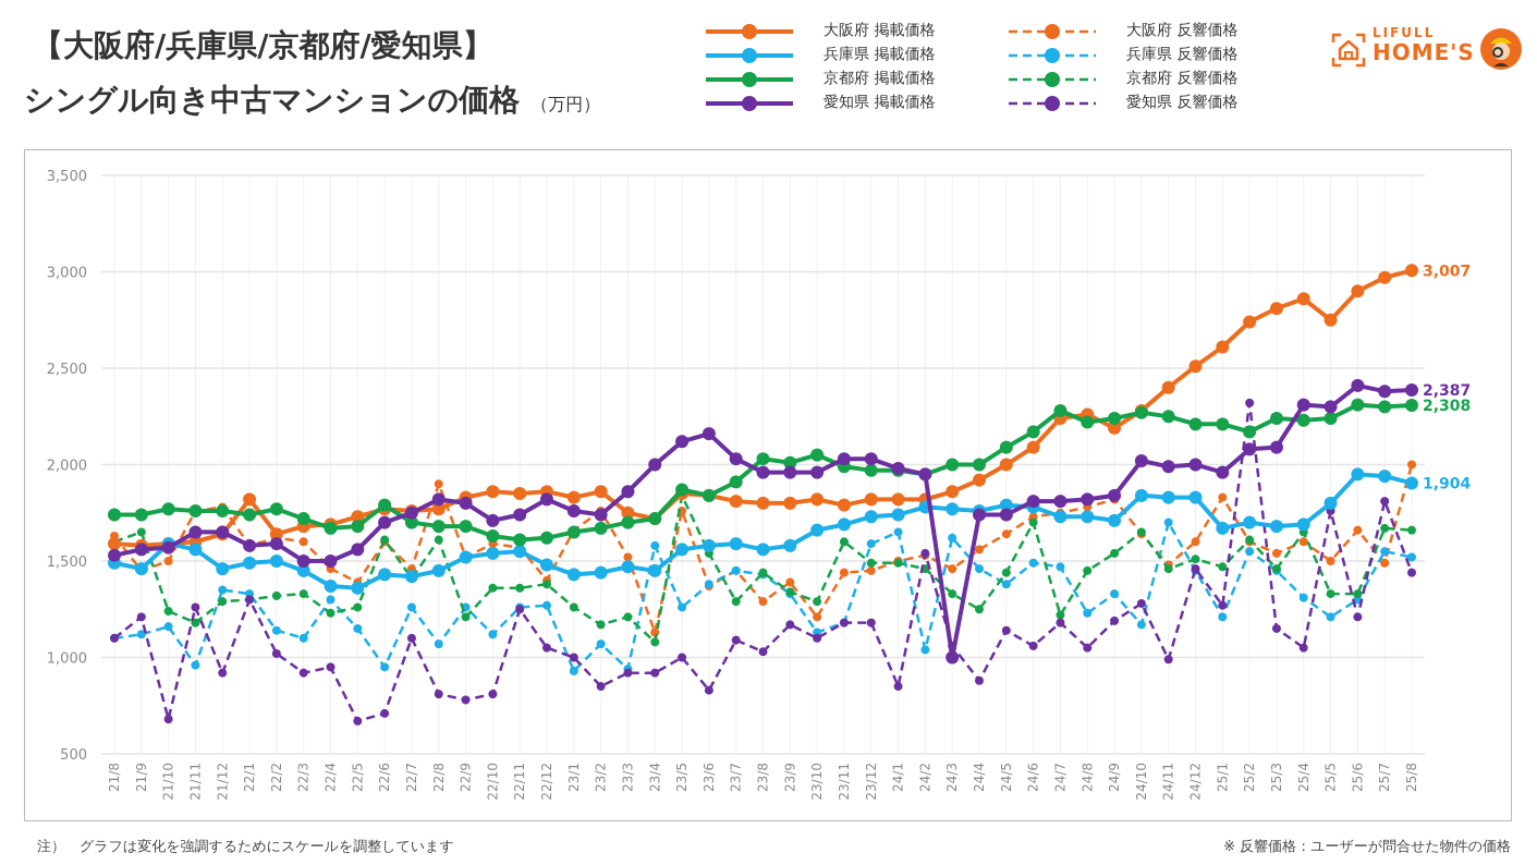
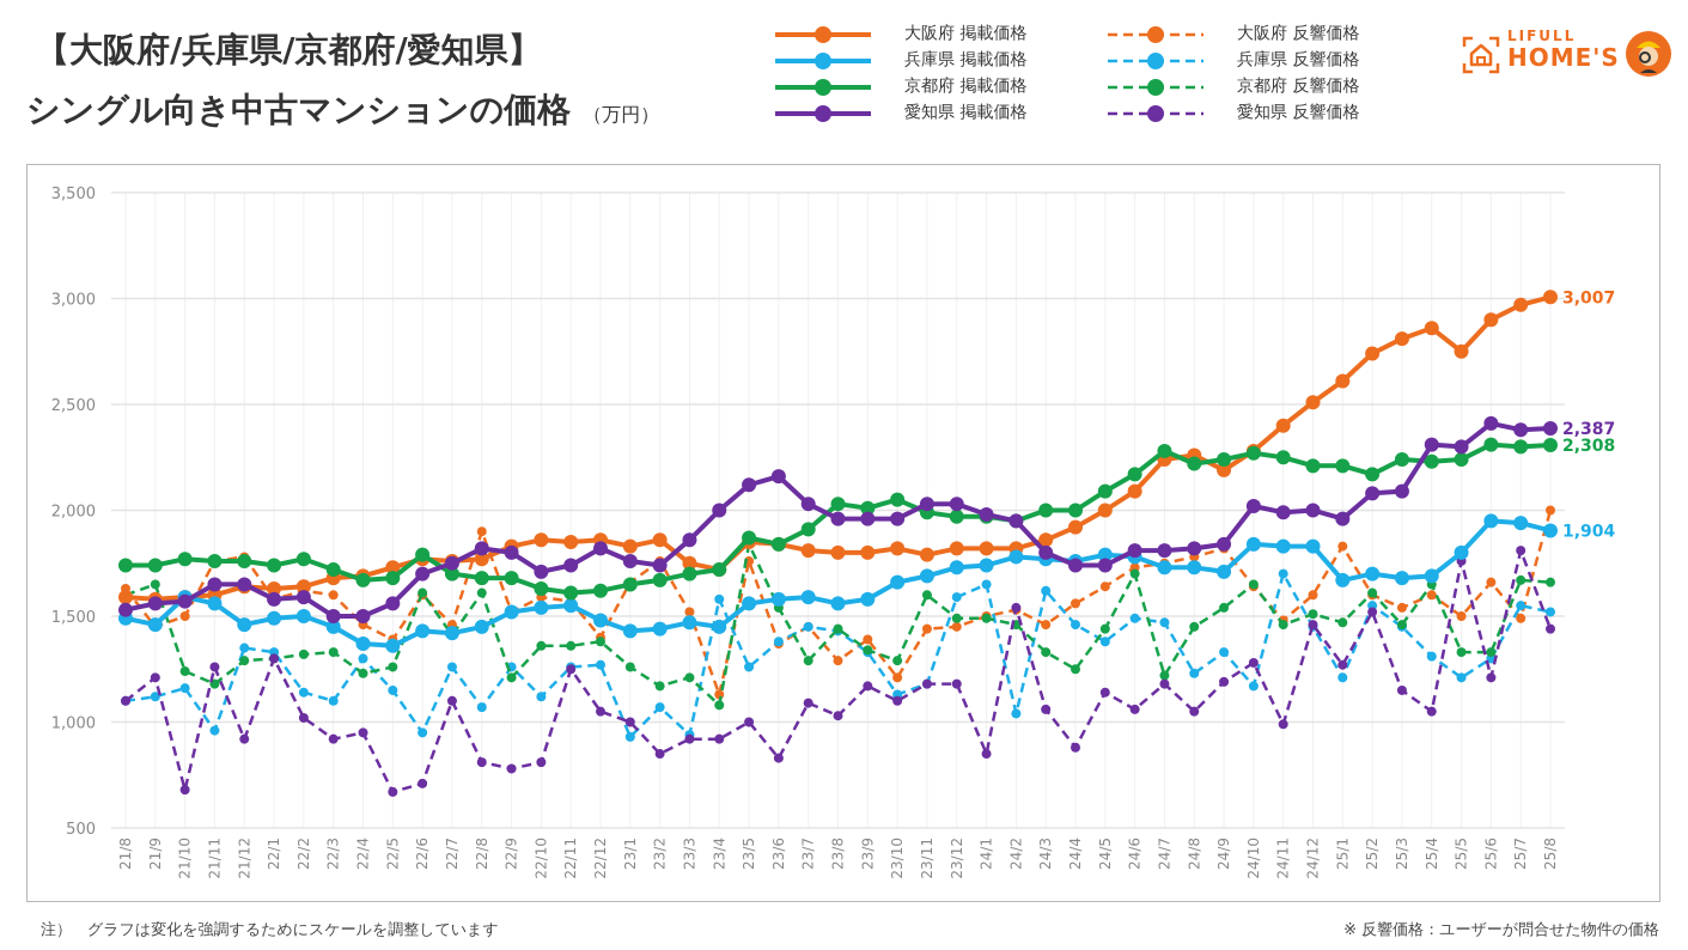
大阪府 掲載価格/22/1: 1820 -> 1630
愛知県 掲載価格/24/3: 1000 -> 1800
愛知県 反響価格/25/2: 2320 -> 1520
